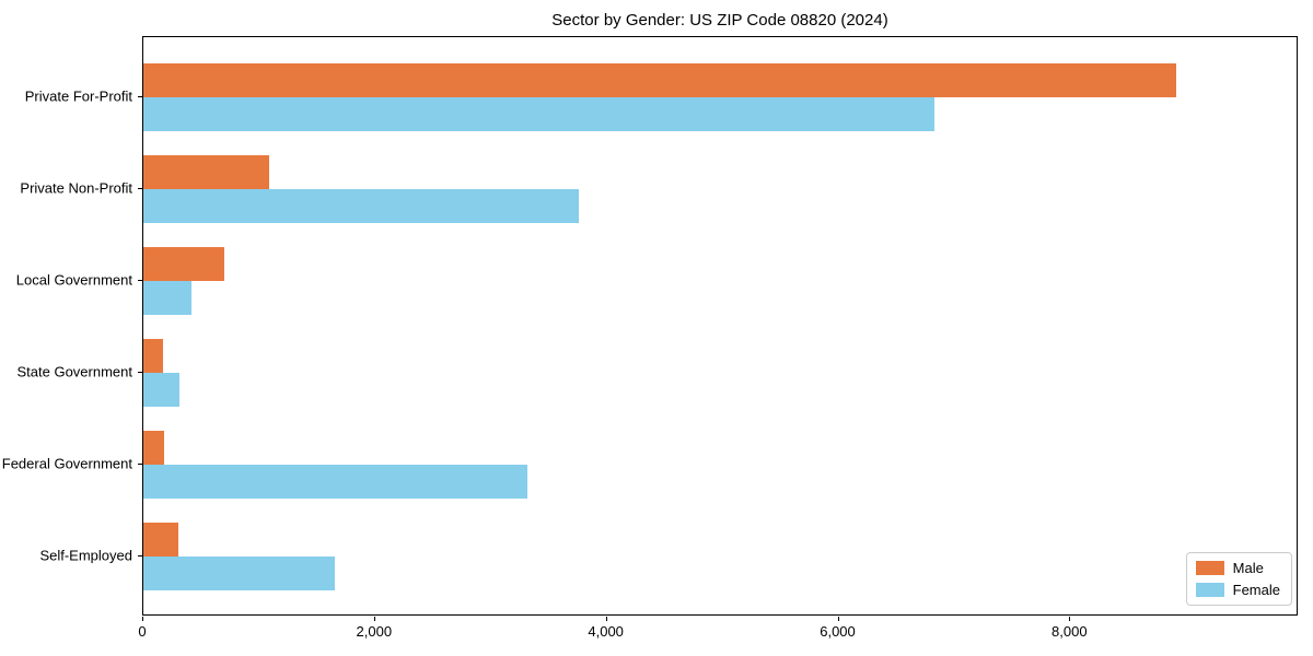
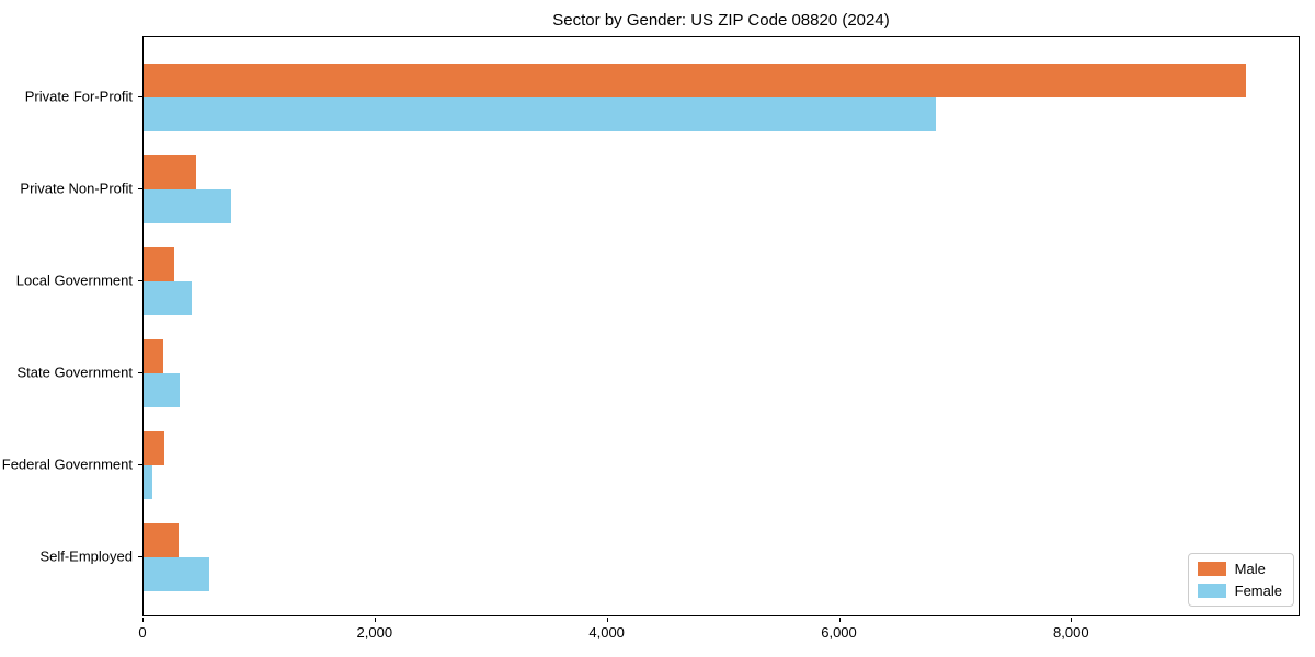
Male/Private For-Profit: 8910 -> 9500
Male/Private Non-Profit: 1090 -> 450
Female/Private Non-Profit: 3760 -> 760
Male/Local Government: 700 -> 260
Female/Federal Government: 3310 -> 80
Female/Self-Employed: 1650 -> 560
